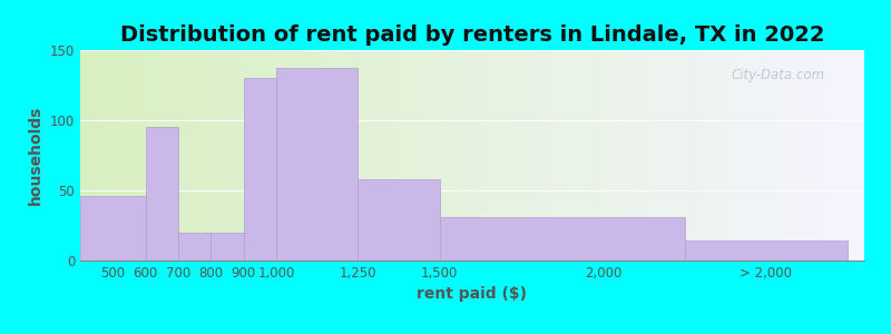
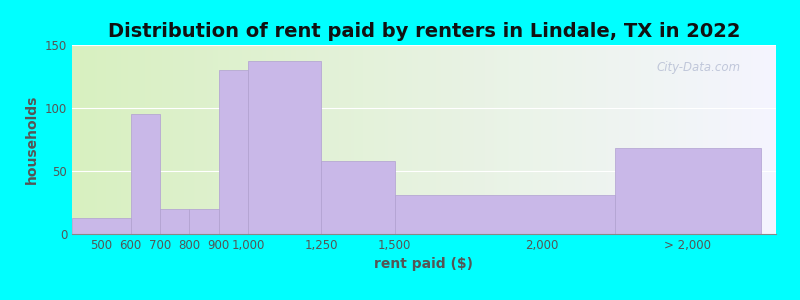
500: 46 -> 13
> 2,000: 14 -> 68
